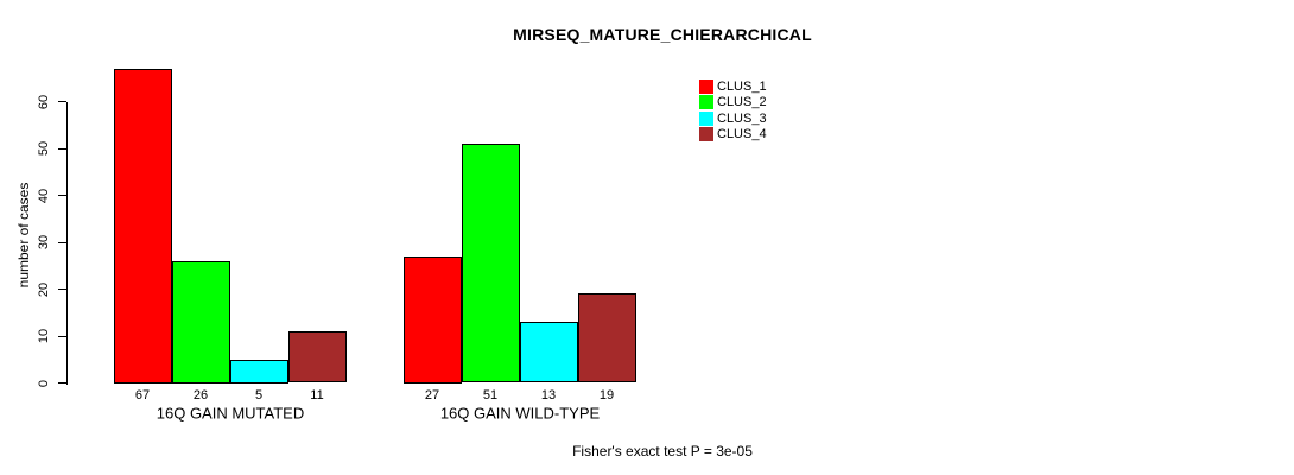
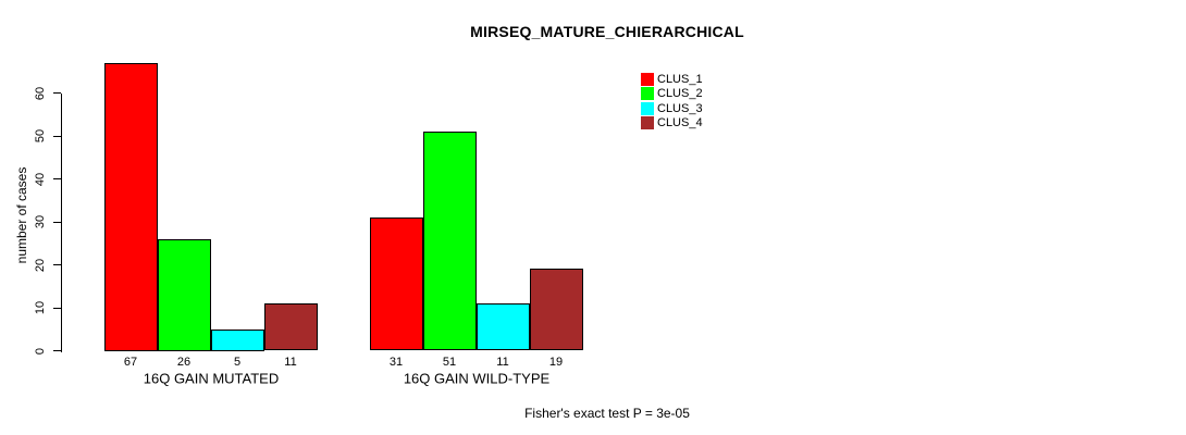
CLUS_1/16Q GAIN WILD-TYPE: 27 -> 31
CLUS_3/16Q GAIN WILD-TYPE: 13 -> 11
